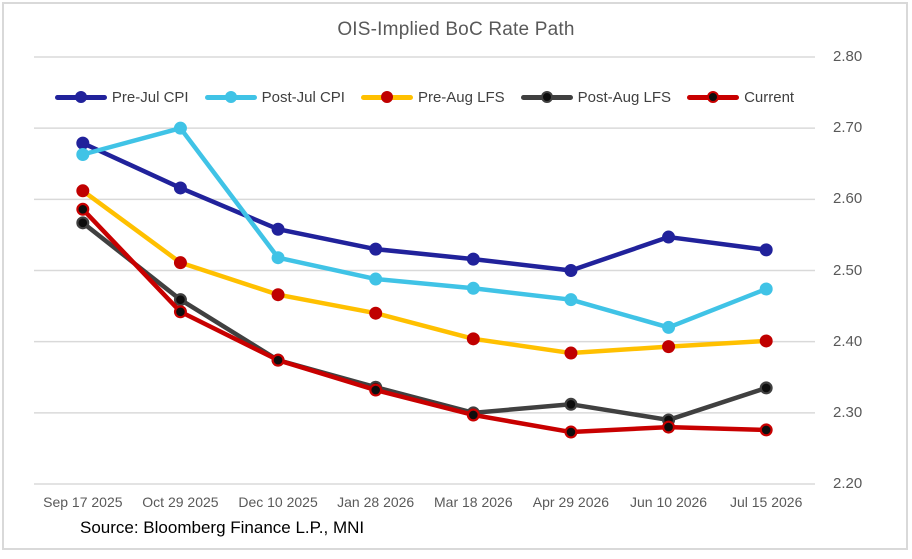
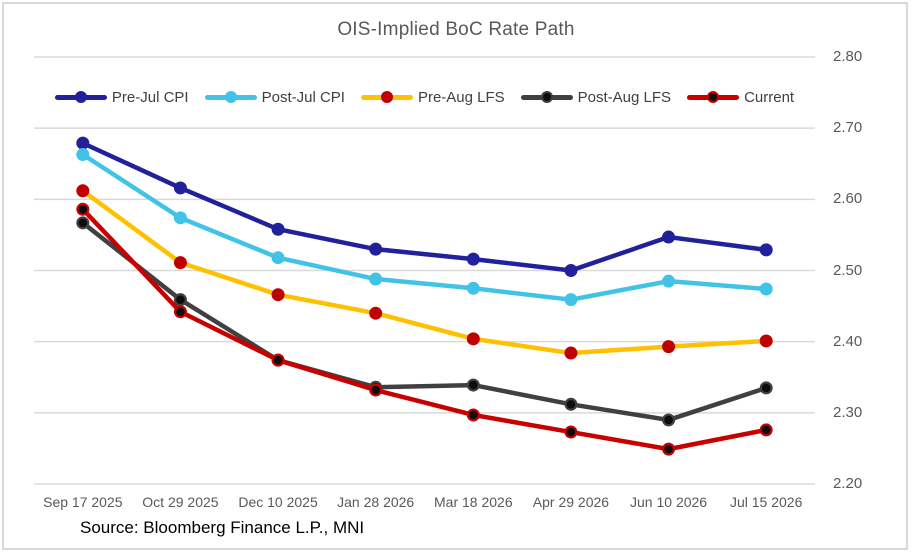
Post-Jul CPI/Oct 29 2025: 2.70 -> 2.57
Post-Aug LFS/Mar 18 2026: 2.30 -> 2.34
Post-Jul CPI/Jun 10 2026: 2.42 -> 2.48
Current/Jun 10 2026: 2.28 -> 2.25
